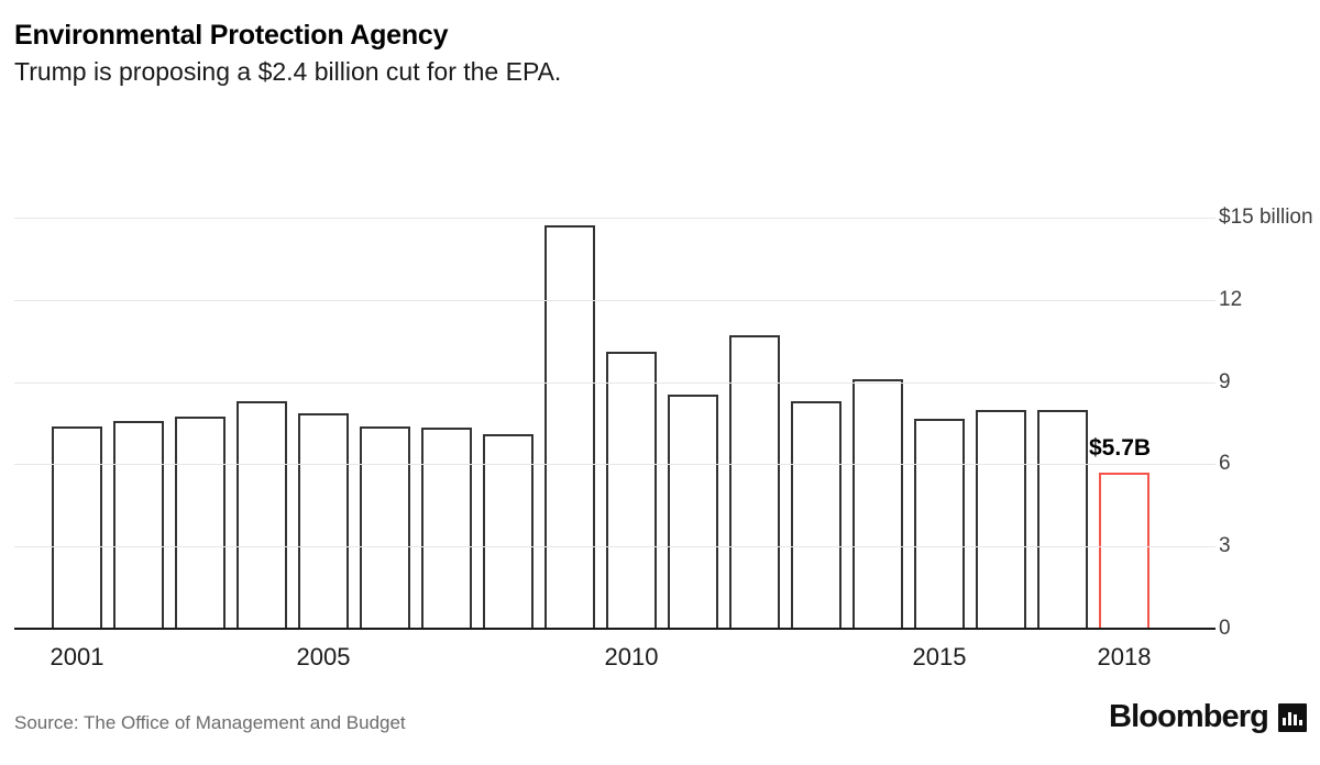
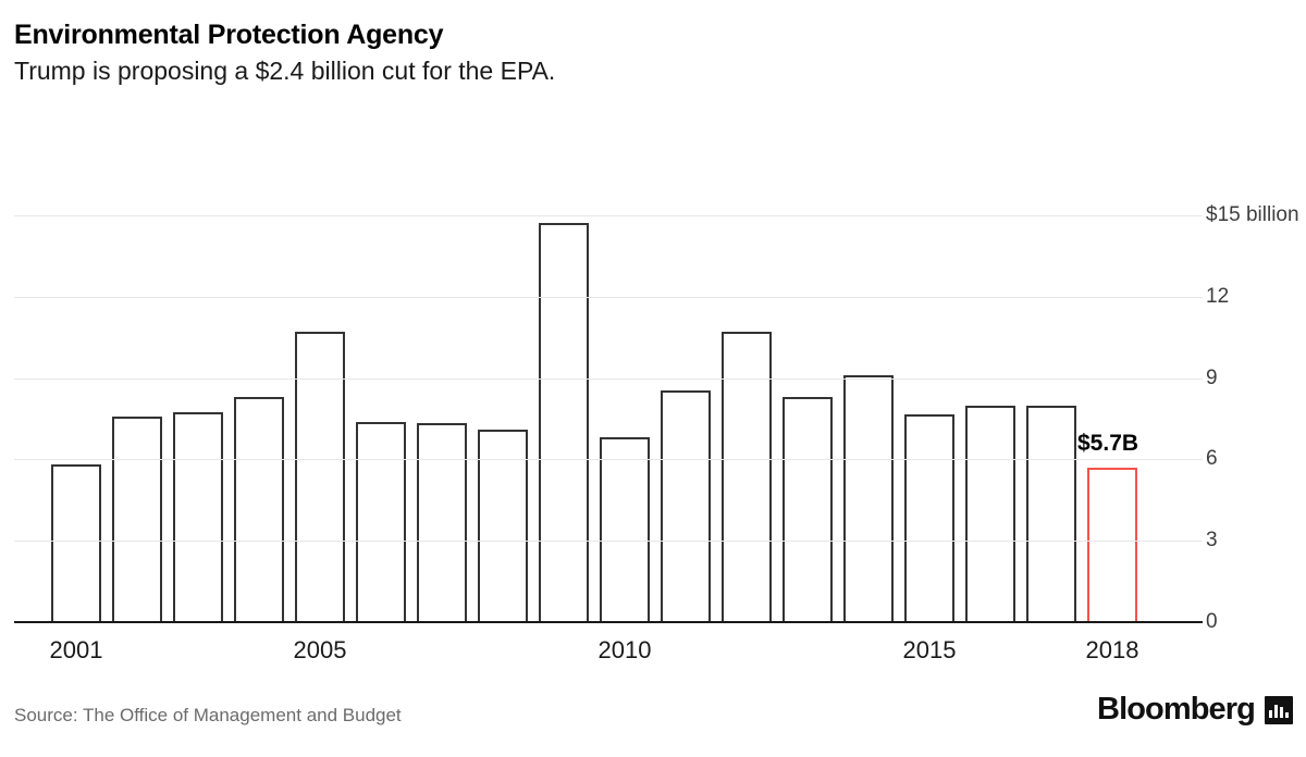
2001: 7.4 -> 5.8
2005: 7.8 -> 10.7
2010: 10.1 -> 6.8
